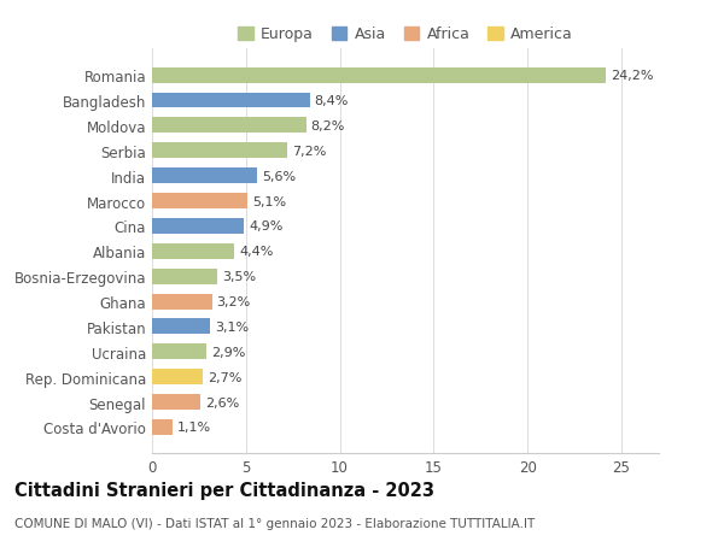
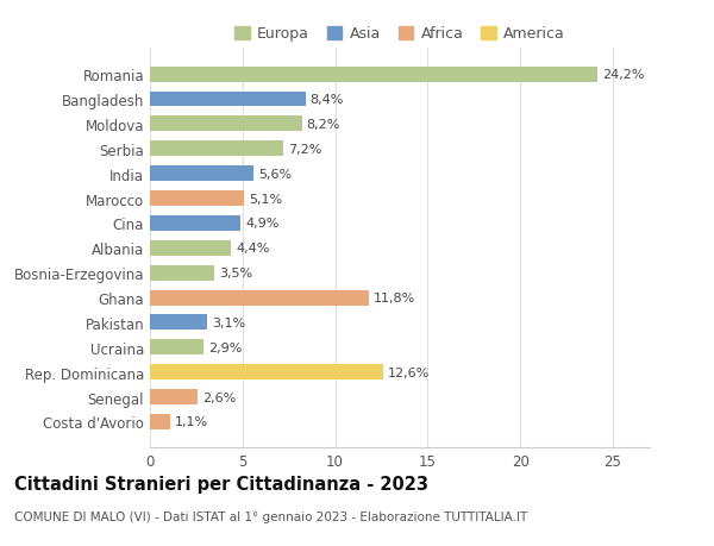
Ghana: 3,2% -> 11,8%
Rep. Dominicana: 2,7% -> 12,6%
